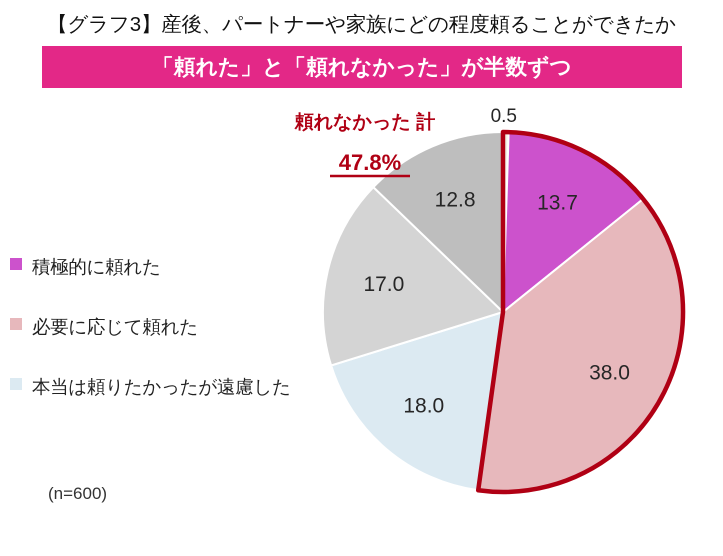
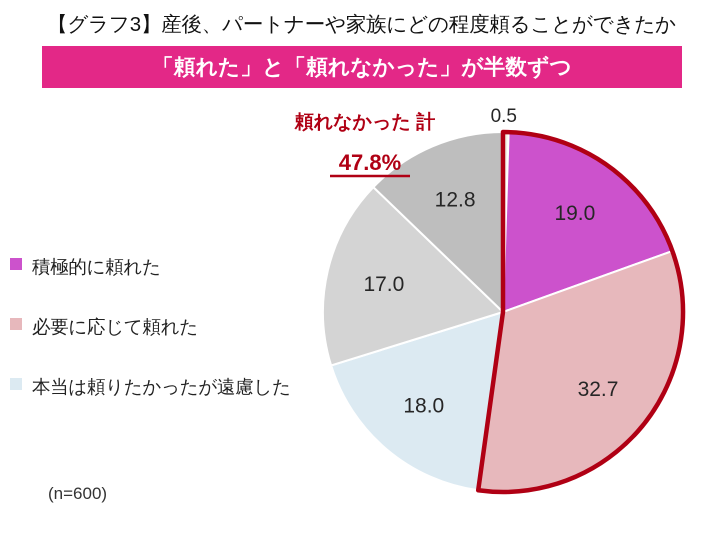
積極的に頼れた: 13.7 -> 19.0
必要に応じて頼れた: 38.0 -> 32.7
